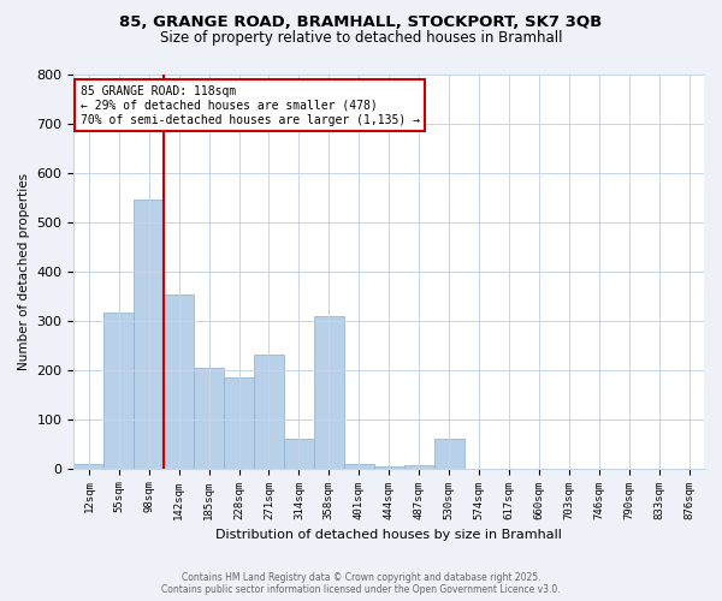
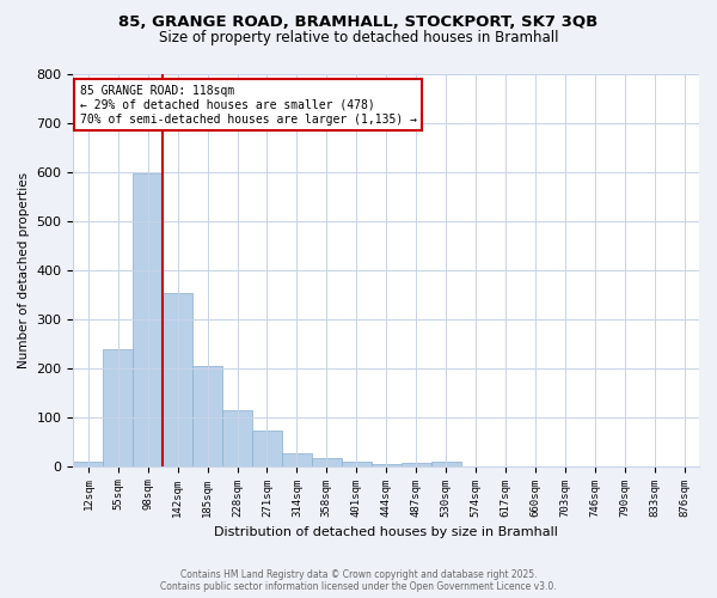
55sqm: 315 -> 238
98sqm: 545 -> 597
228sqm: 185 -> 115
271sqm: 230 -> 72
314sqm: 60 -> 27
358sqm: 310 -> 17
530sqm: 60 -> 8
